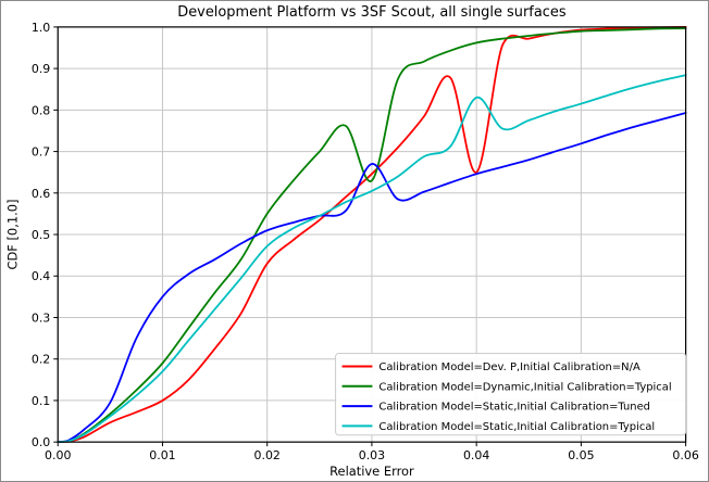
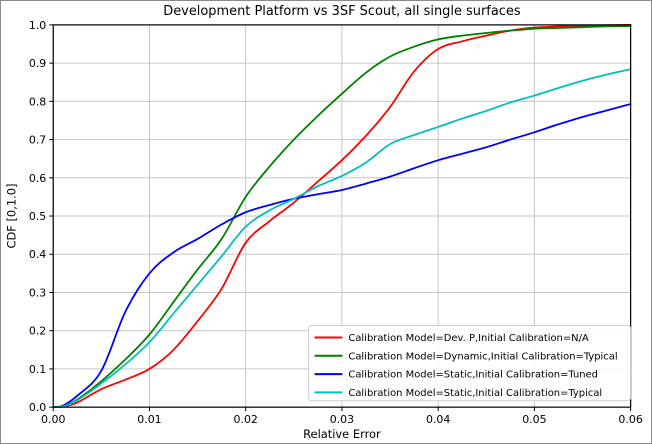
Calibration Model=Dynamic,Initial Calibration=Typical/0.03: 0.63 -> 0.82
Calibration Model=Static,Initial Calibration=Tuned/0.03: 0.67 -> 0.57
Calibration Model=Dev. P,Initial Calibration=N/A/0.04: 0.65 -> 0.94
Calibration Model=Static,Initial Calibration=Typical/0.04: 0.83 -> 0.73
